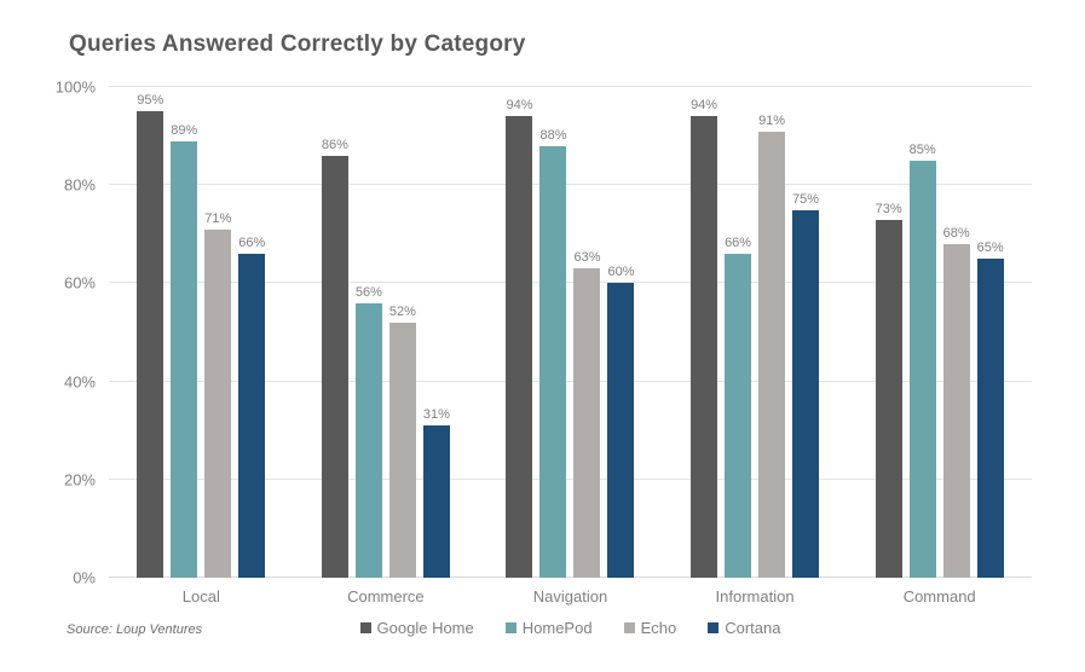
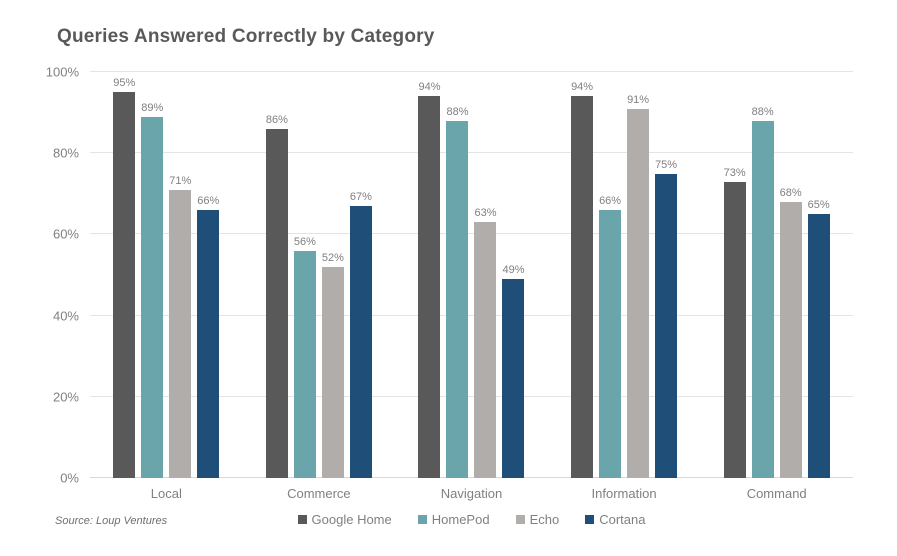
Cortana/Commerce: 31% -> 67%
Cortana/Navigation: 60% -> 49%
HomePod/Command: 85% -> 88%
